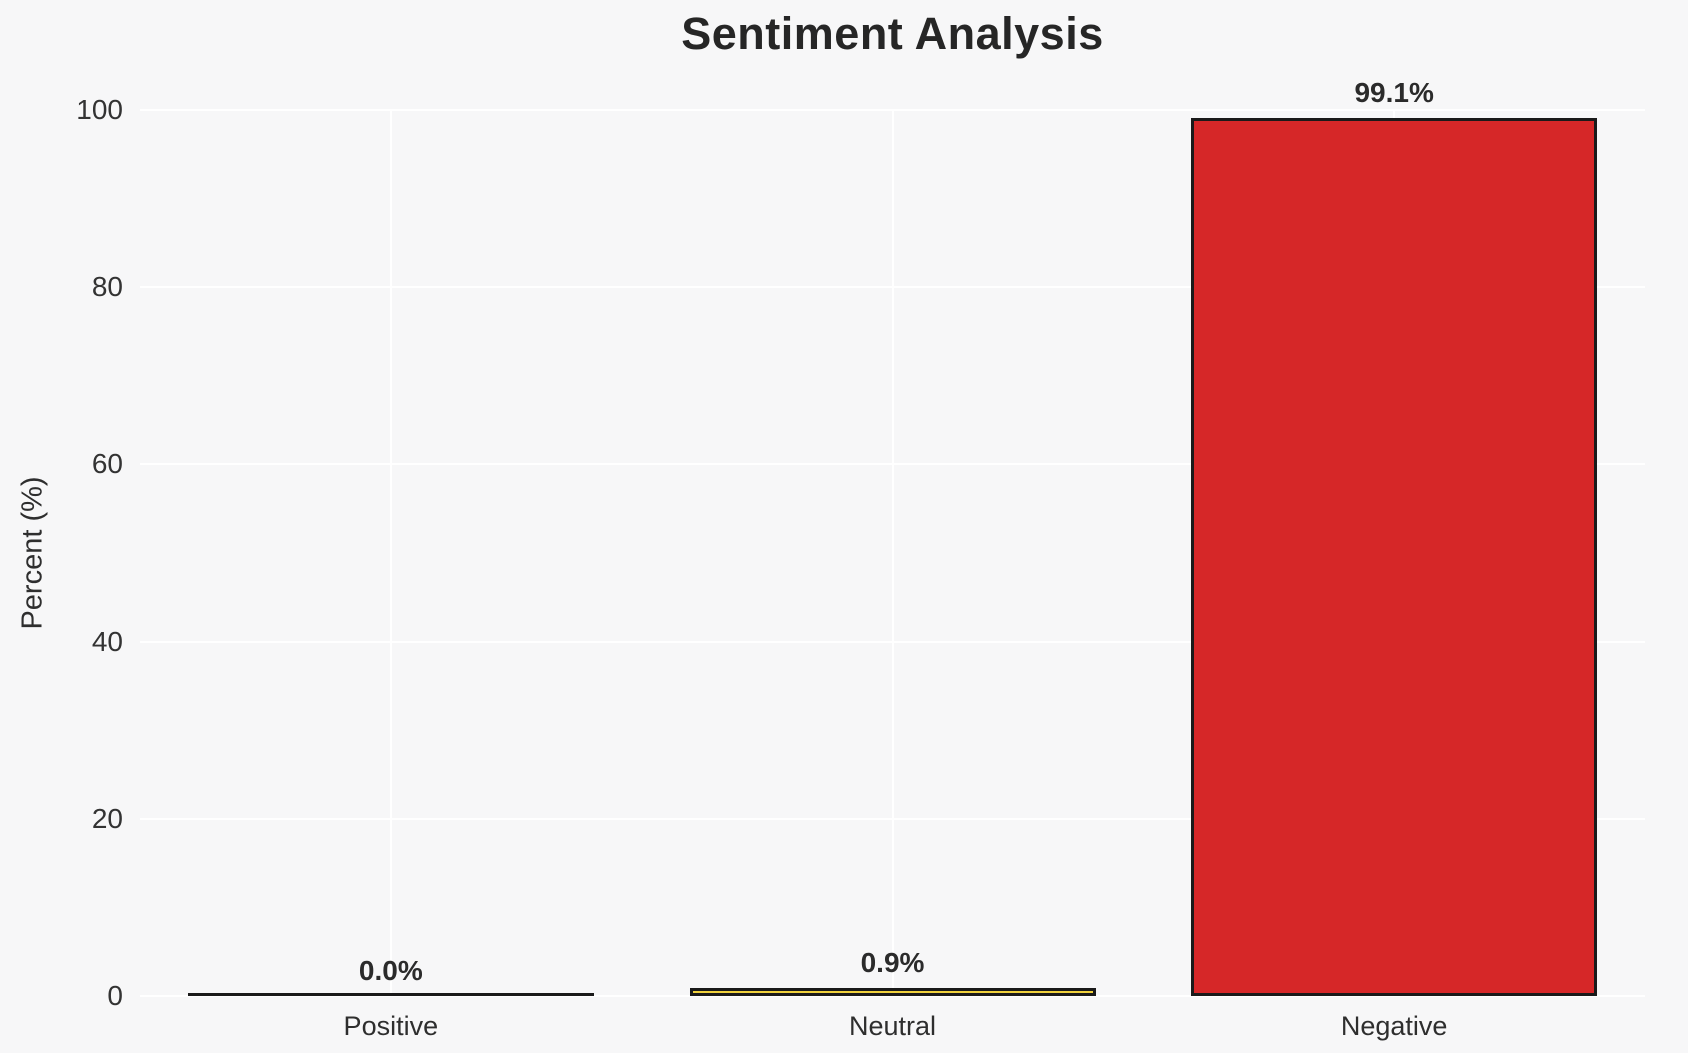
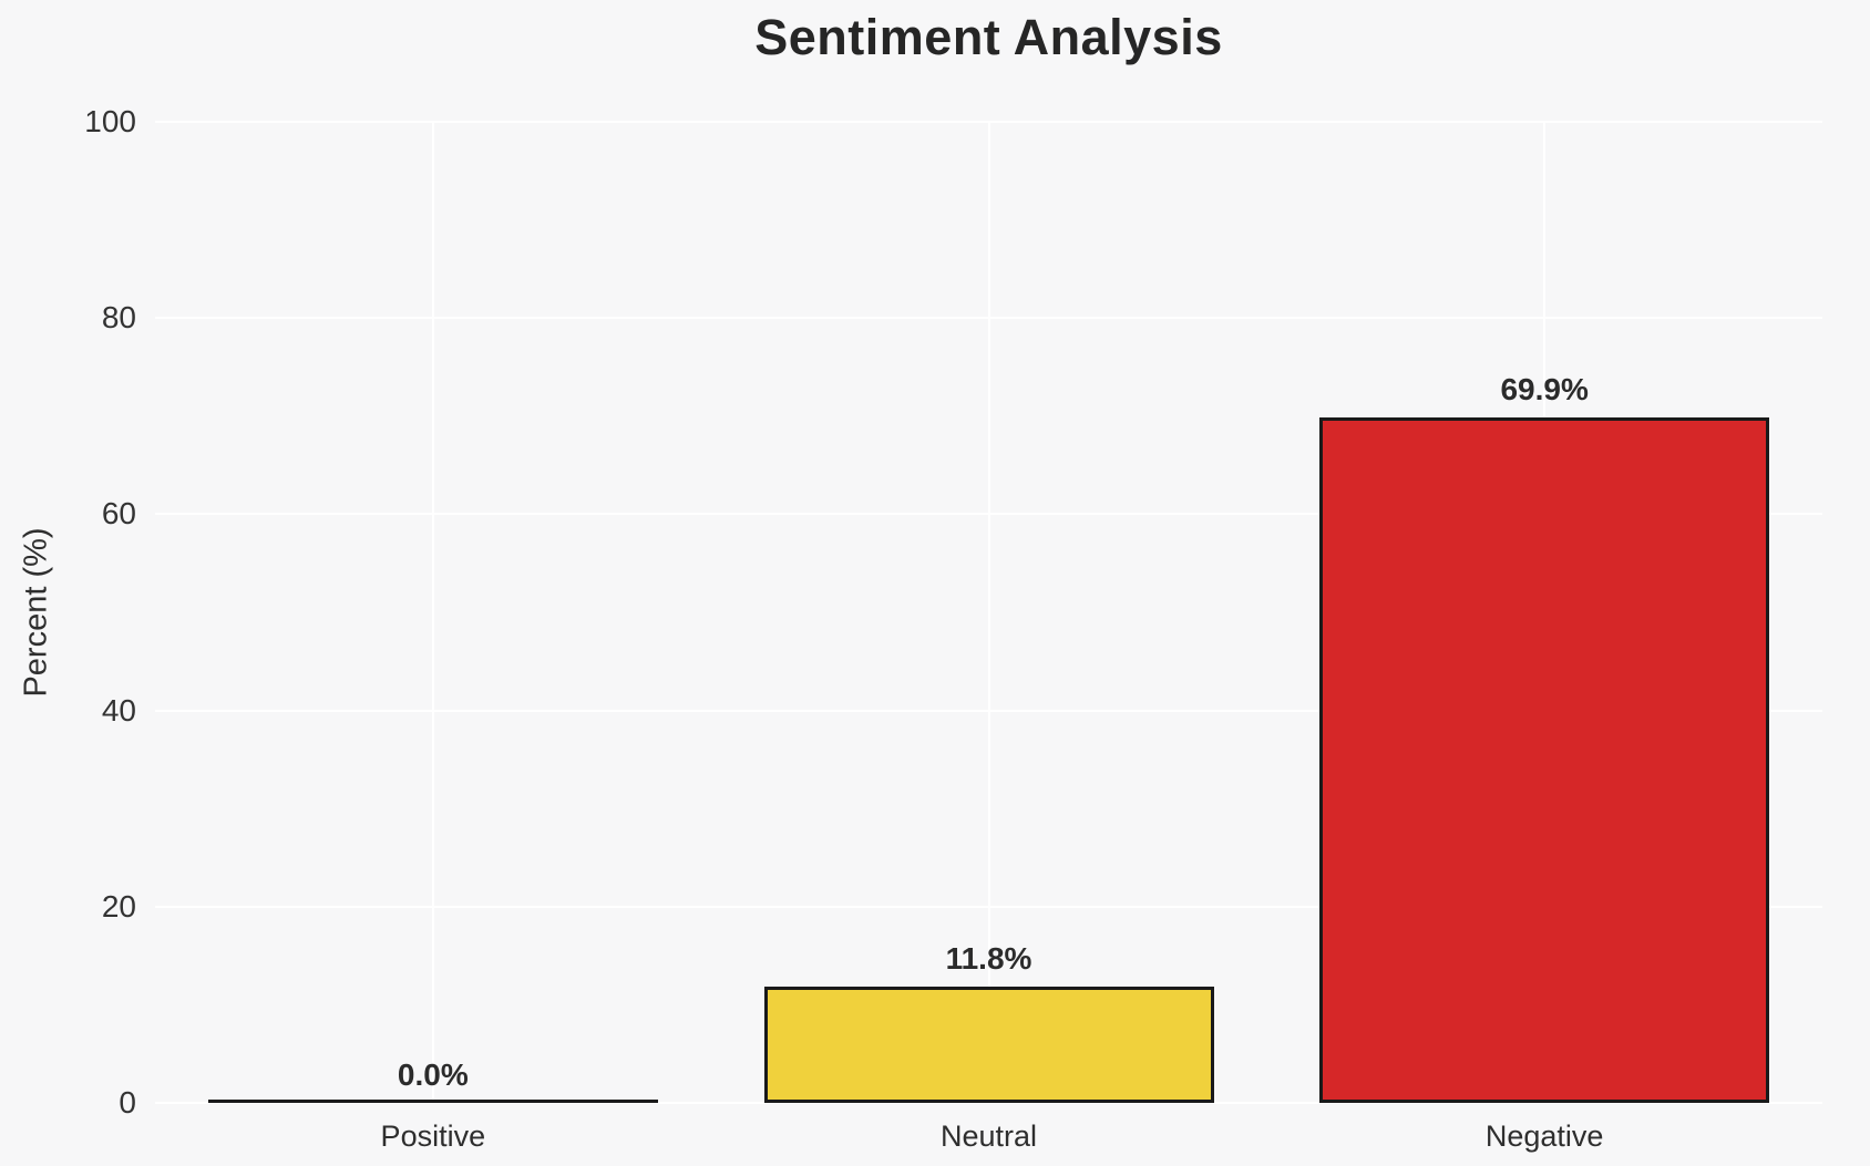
Neutral: 0.9% -> 11.8%
Negative: 99.1% -> 69.9%
